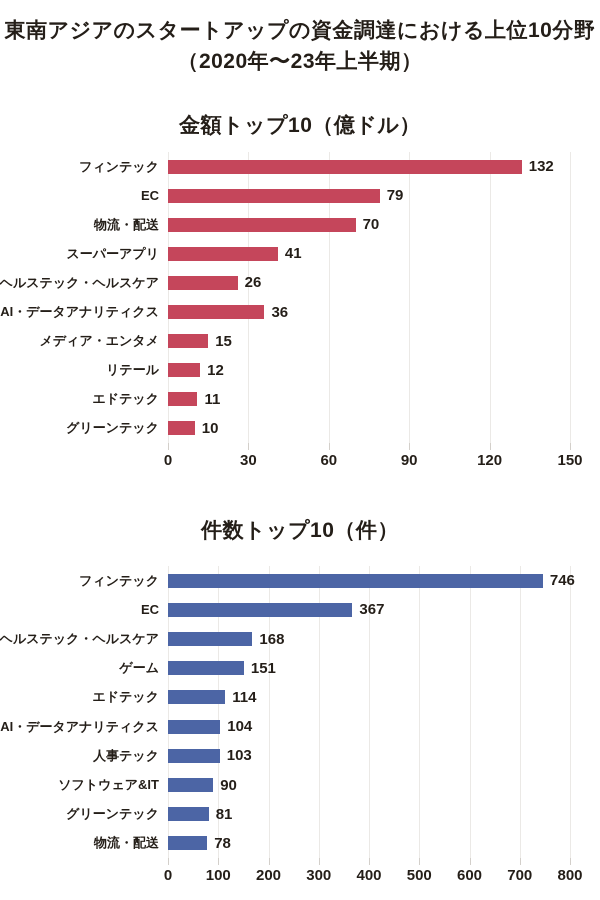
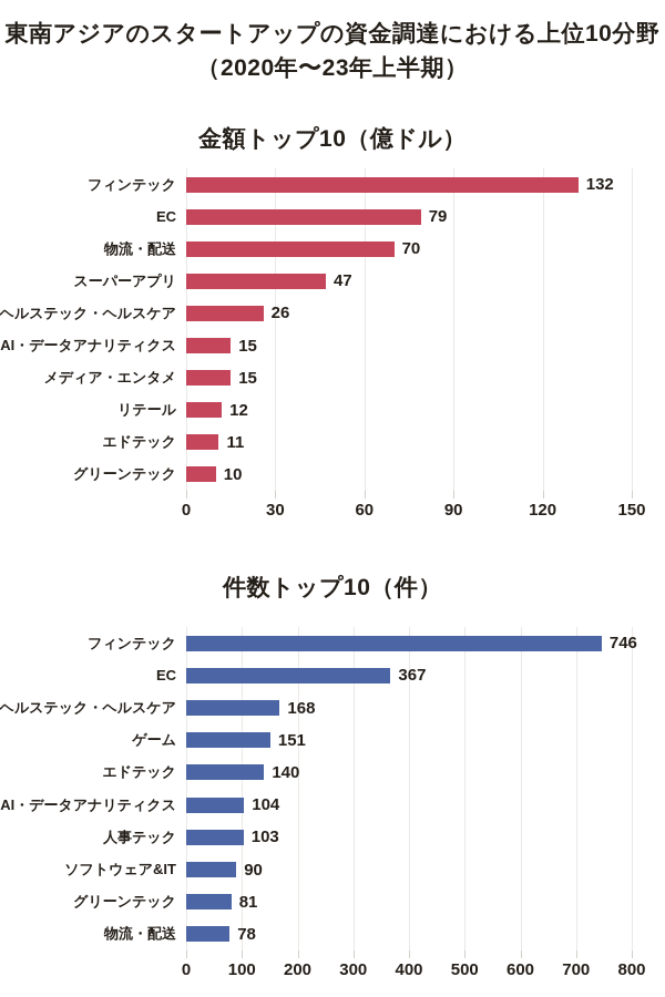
金額トップ10（億ドル）/スーパーアプリ: 41 -> 47
金額トップ10（億ドル）/AI・データアナリティクス: 36 -> 15
件数トップ10（件）/エドテック: 114 -> 140
